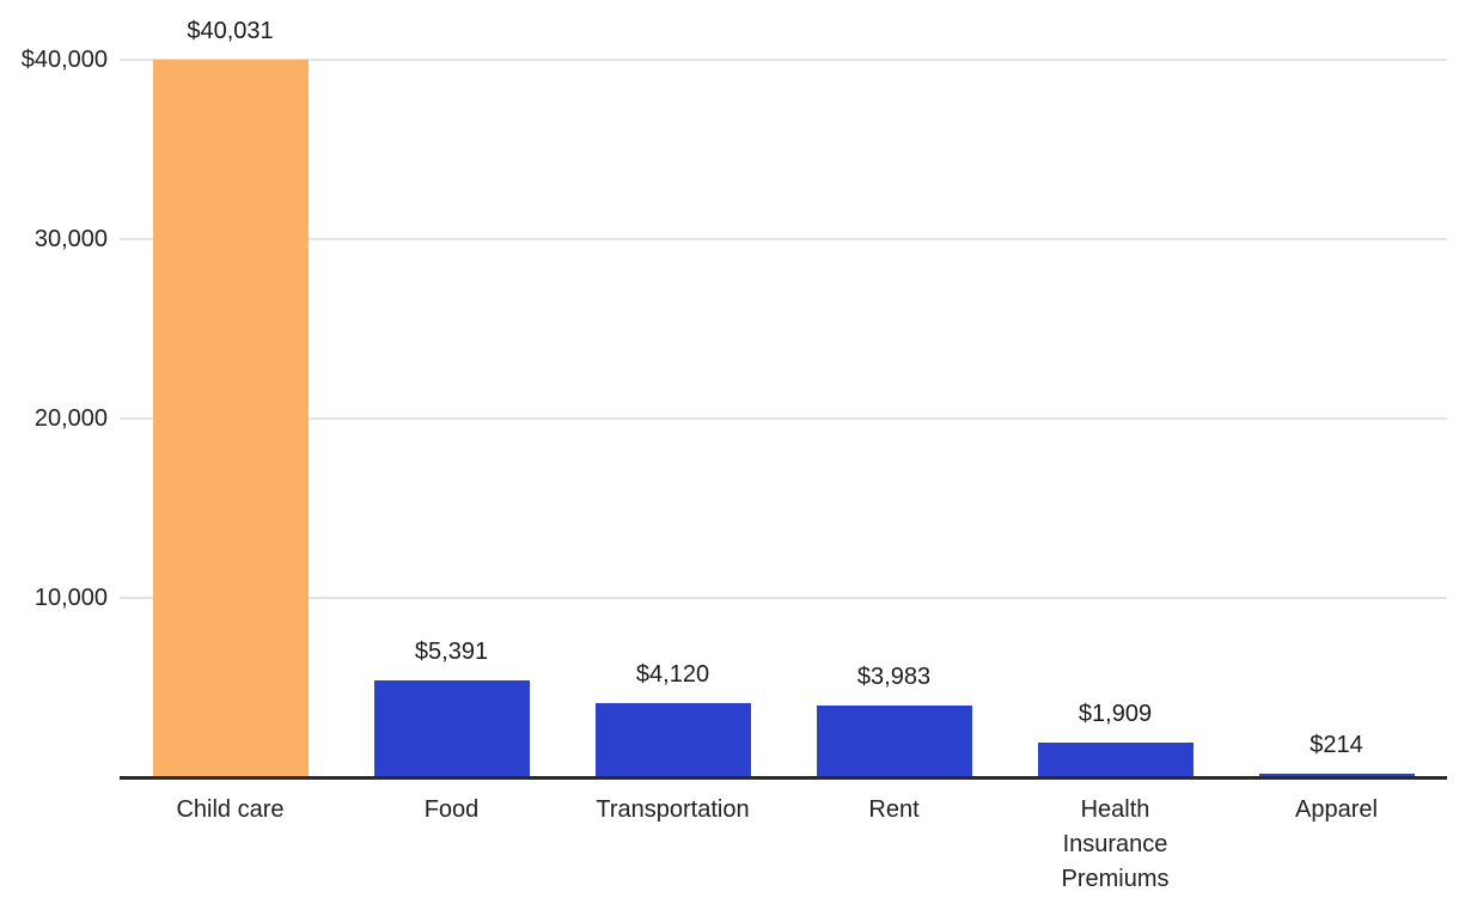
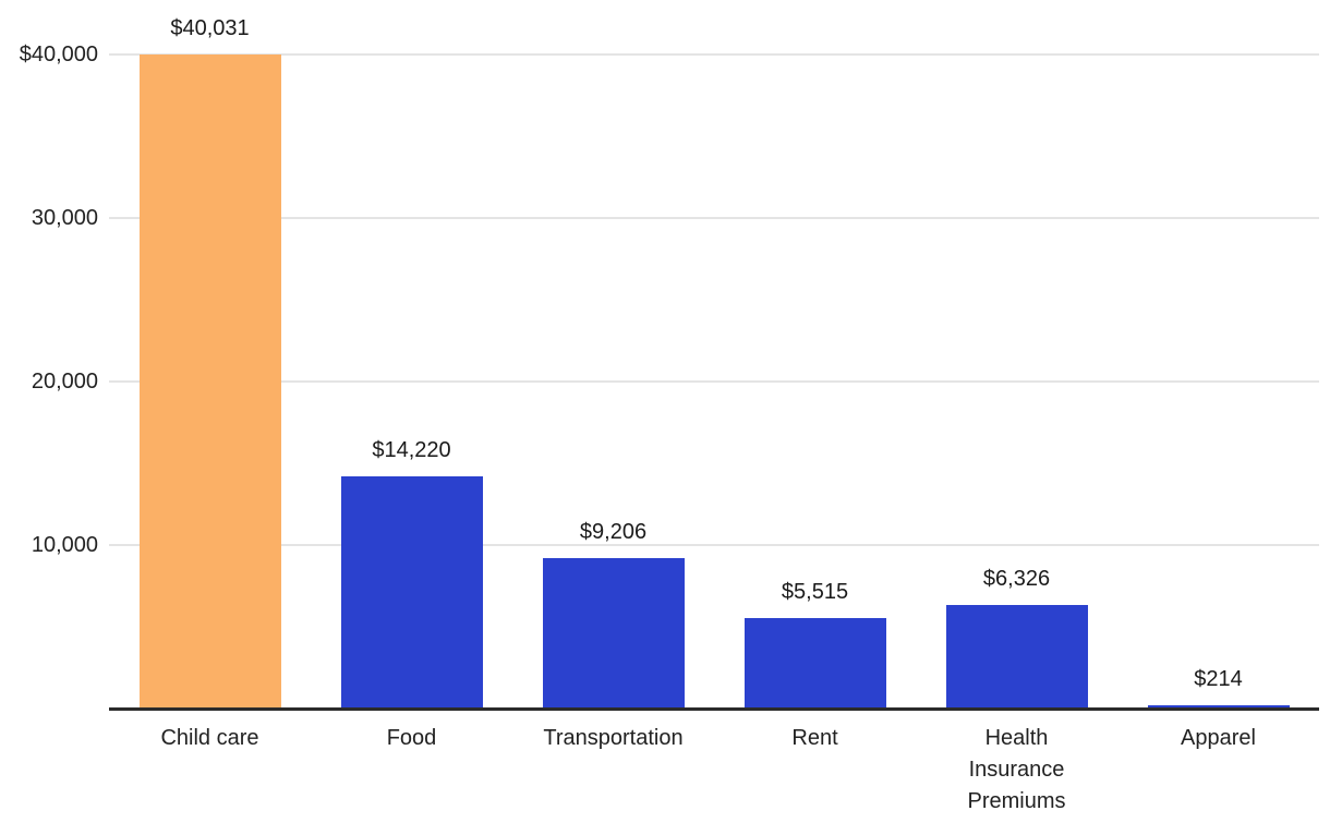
Food: $5,391 -> $14,220
Transportation: $4,120 -> $9,206
Rent: $3,983 -> $5,515
Health Insurance Premiums: $1,909 -> $6,326
